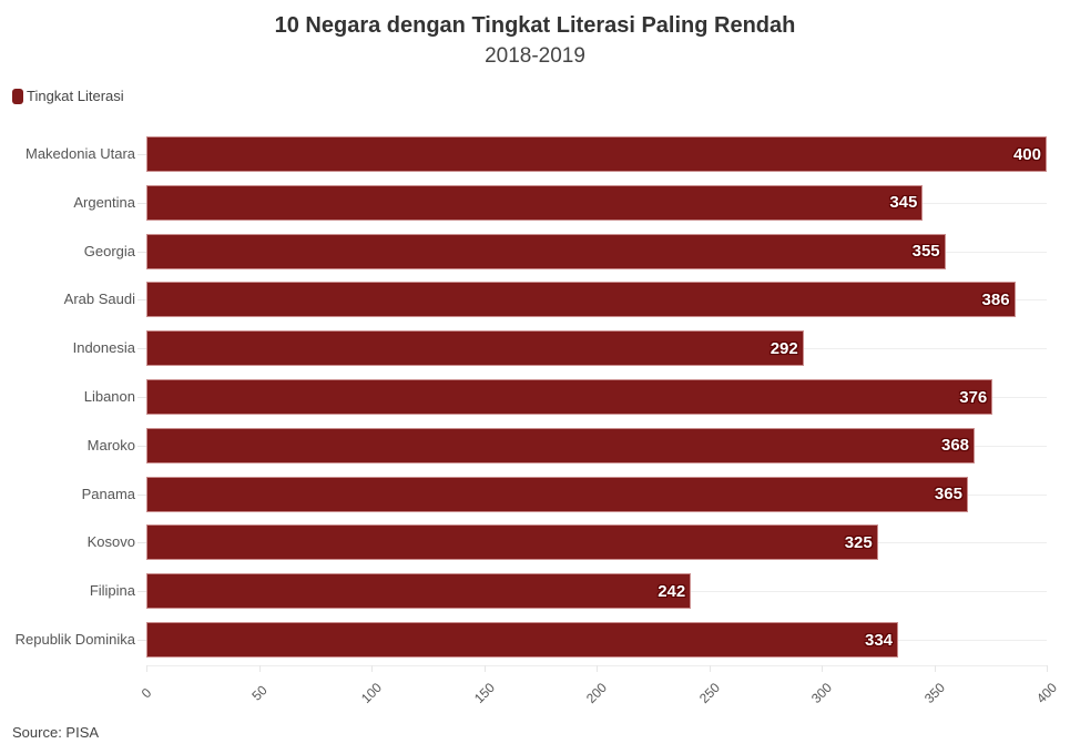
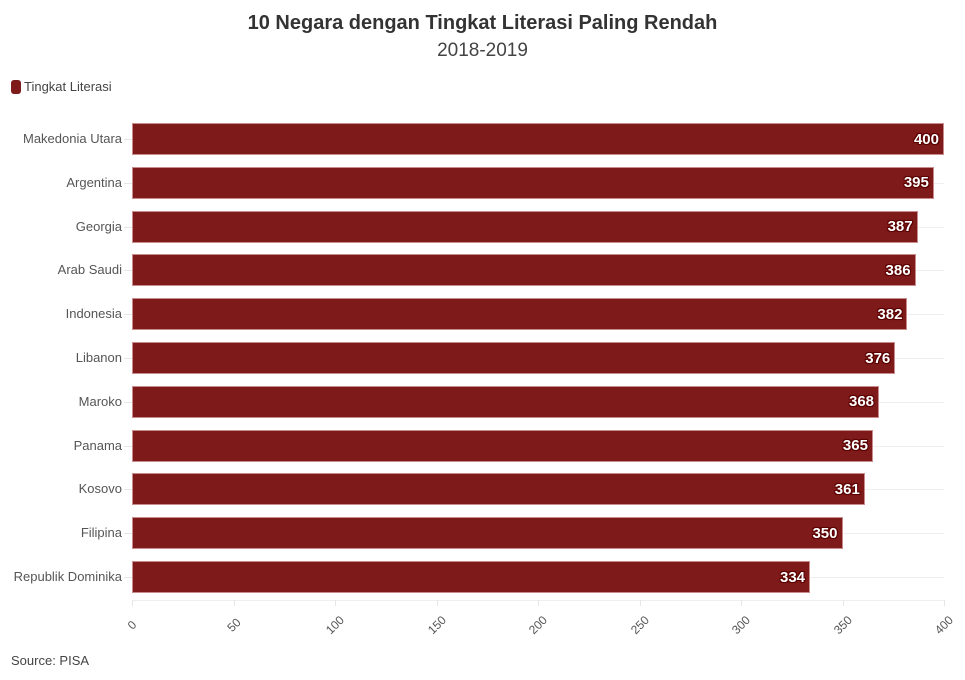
Argentina: 345 -> 395
Georgia: 355 -> 387
Indonesia: 292 -> 382
Kosovo: 325 -> 361
Filipina: 242 -> 350
